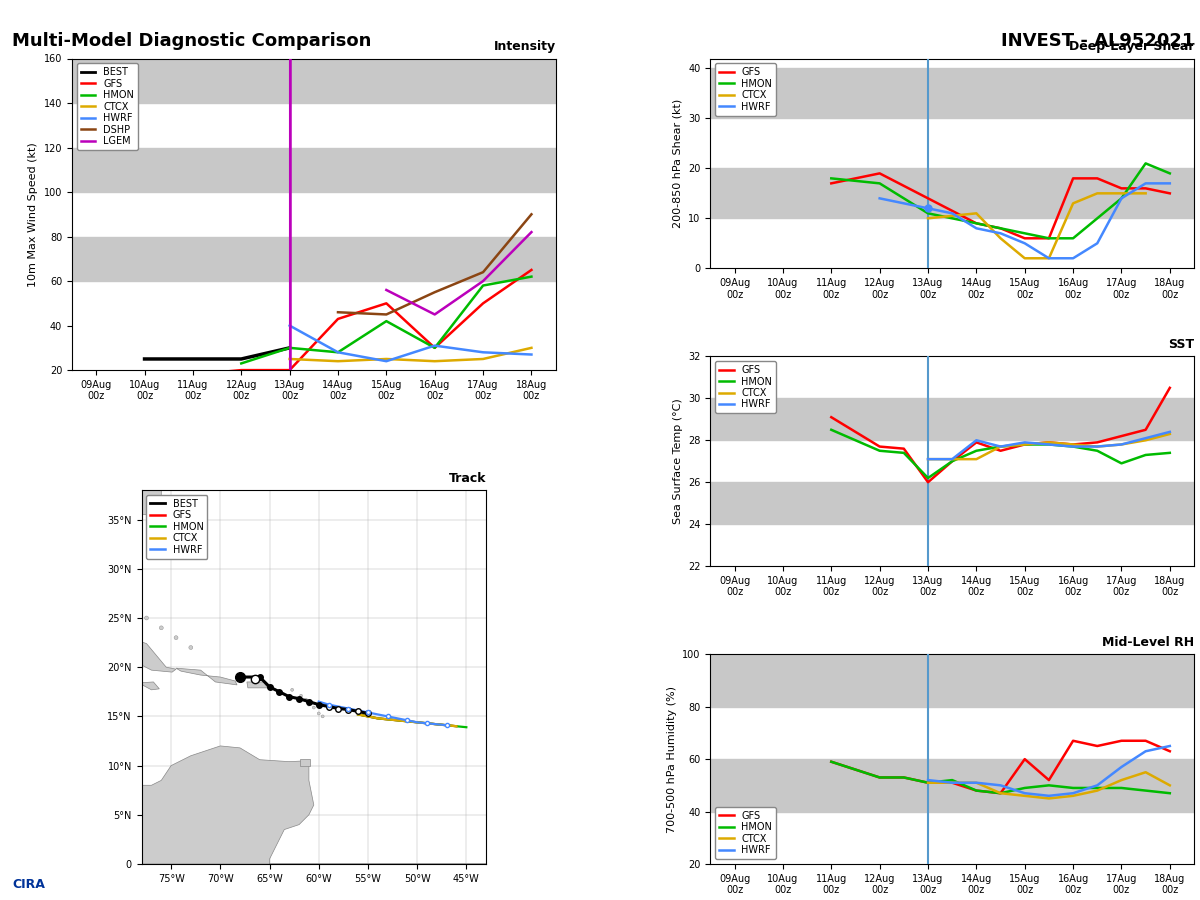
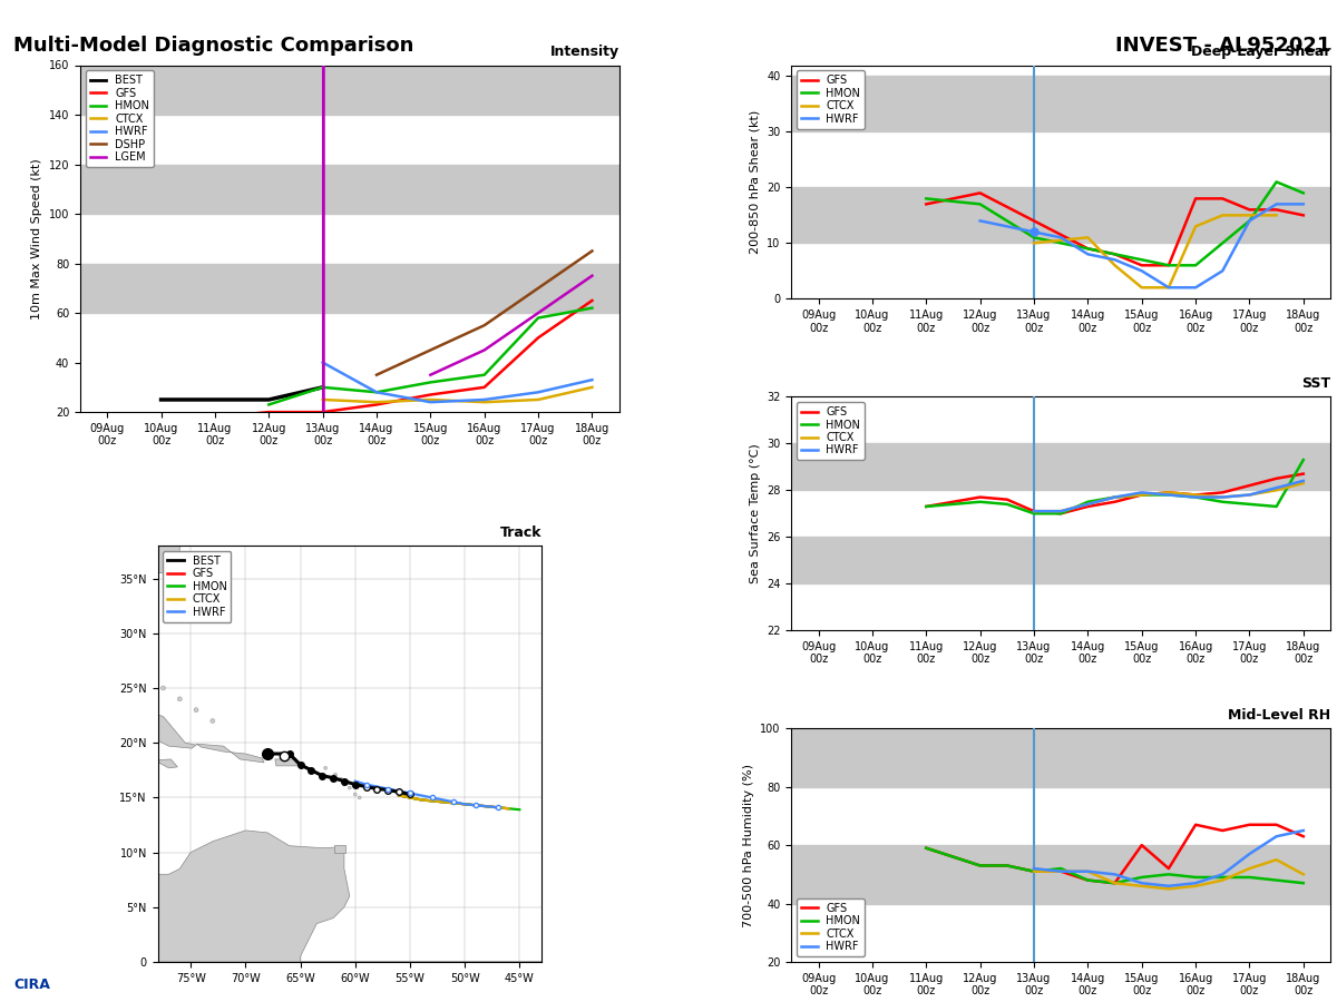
Intensity/GFS/14Aug 00z: 43 -> 23
Intensity/DSHP/14Aug 00z: 46 -> 35
Intensity/GFS/15Aug 00z: 50 -> 27
Intensity/HMON/15Aug 00z: 42 -> 32
Intensity/LGEM/15Aug 00z: 56 -> 35
Intensity/HMON/16Aug 00z: 30 -> 35
Intensity/HWRF/16Aug 00z: 31 -> 25
Intensity/DSHP/17Aug 00z: 64 -> 70
Intensity/HWRF/18Aug 00z: 27 -> 33
Intensity/DSHP/18Aug 00z: 90 -> 85
Intensity/LGEM/18Aug 00z: 82 -> 75
SST/GFS/11Aug 00z: 29.1 -> 27.3
SST/HMON/11Aug 00z: 28.5 -> 27.3
SST/GFS/13Aug 00z: 26.0 -> 27.1
SST/HMON/13Aug 00z: 26.2 -> 27.0
SST/GFS/14Aug 00z: 27.9 -> 27.3
SST/CTCX/14Aug 00z: 27.1 -> 27.4
SST/HWRF/14Aug 00z: 28.0 -> 27.4
SST/HMON/17Aug 00z: 26.9 -> 27.4
SST/GFS/18Aug 00z: 30.5 -> 28.7
SST/HMON/18Aug 00z: 27.4 -> 29.3
